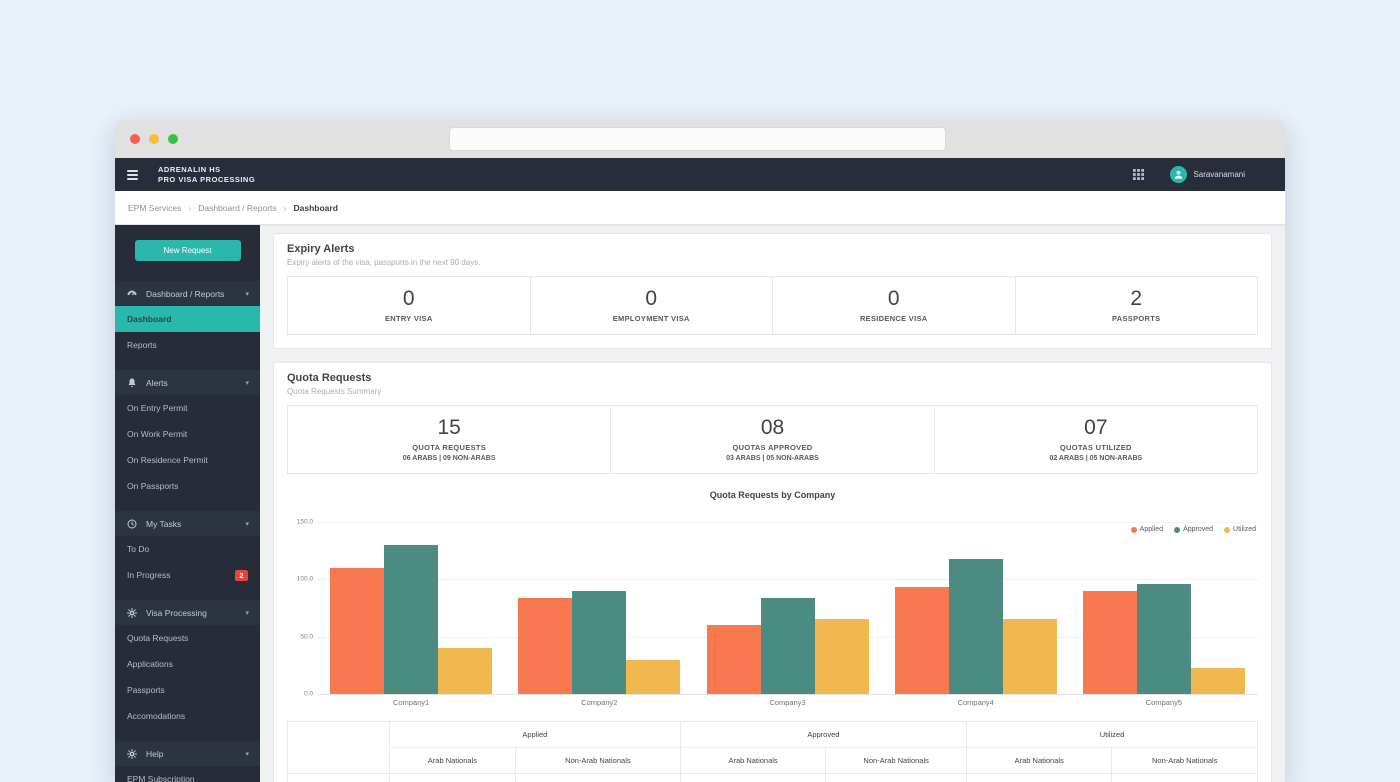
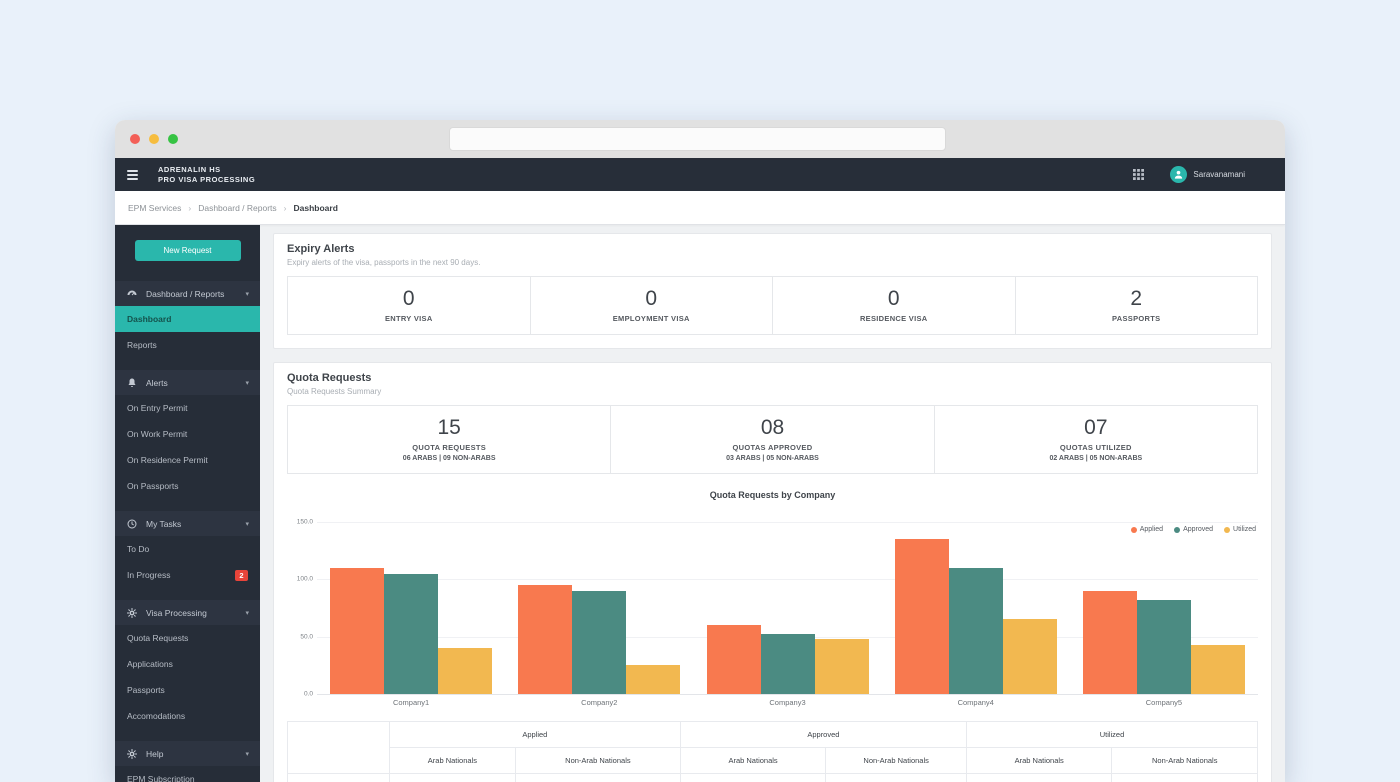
Approved/Company1: 130 -> 105
Applied/Company2: 84 -> 95
Utilized/Company2: 30 -> 25
Approved/Company3: 84 -> 52
Utilized/Company3: 65 -> 48
Applied/Company4: 93 -> 135
Approved/Company4: 118 -> 110
Approved/Company5: 96 -> 82
Utilized/Company5: 23 -> 43
